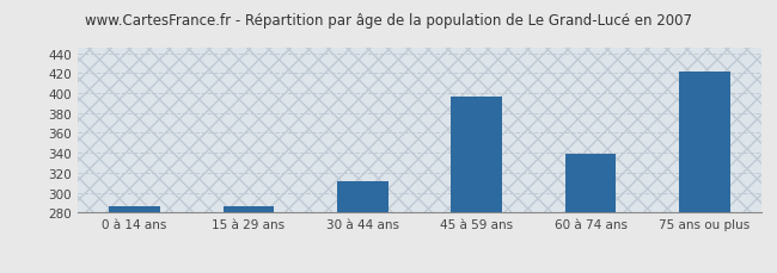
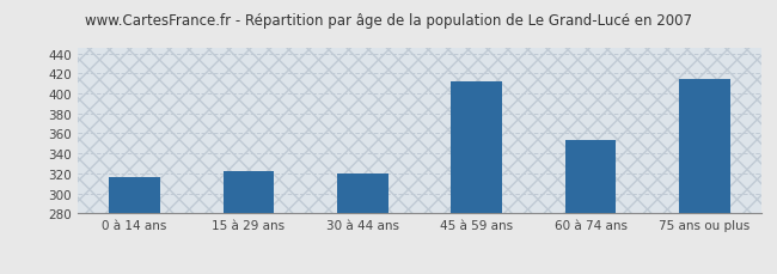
0 à 14 ans: 286 -> 316
15 à 29 ans: 286 -> 322
30 à 44 ans: 312 -> 320
45 à 59 ans: 397 -> 412
60 à 74 ans: 339 -> 354
75 ans ou plus: 421 -> 414
